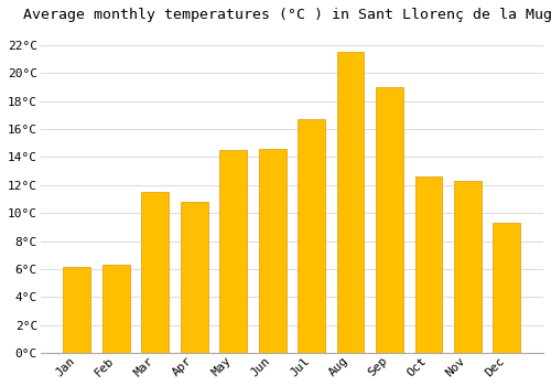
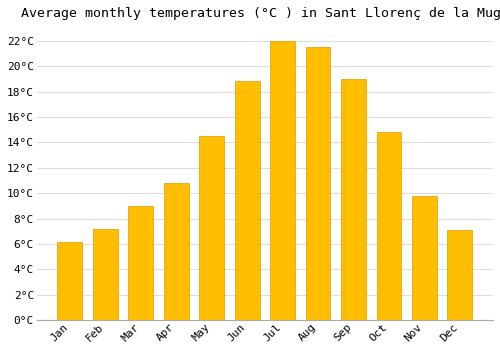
Feb: 6.3°C -> 7.2°C
Mar: 11.5°C -> 9.0°C
Jun: 14.6°C -> 18.8°C
Jul: 16.7°C -> 22.0°C
Oct: 12.6°C -> 14.8°C
Nov: 12.3°C -> 9.8°C
Dec: 9.3°C -> 7.1°C
